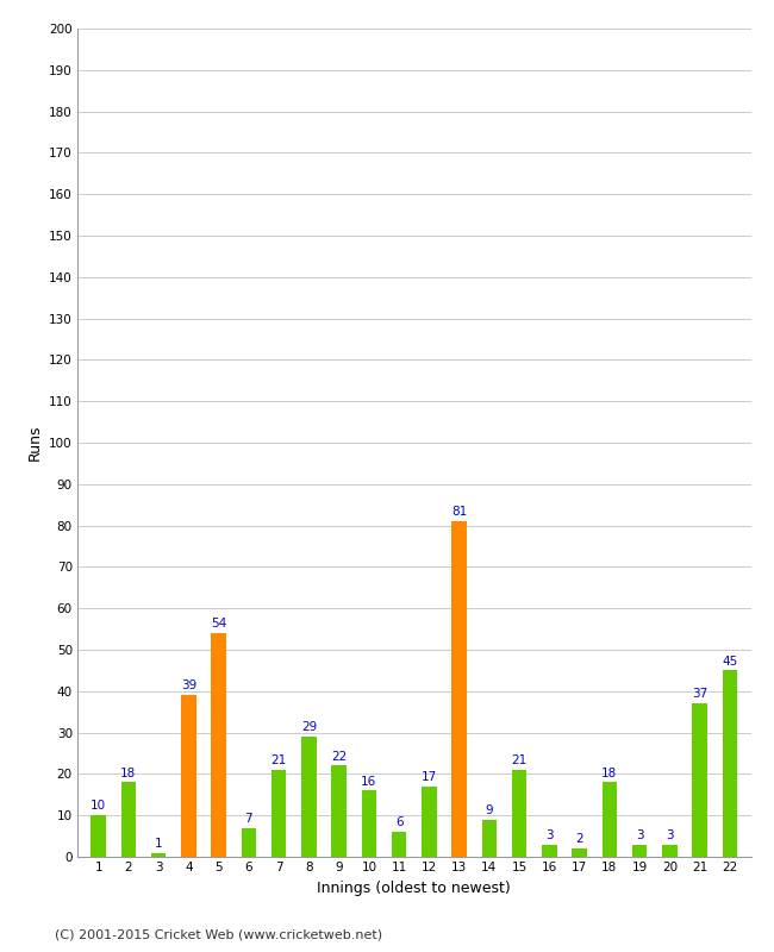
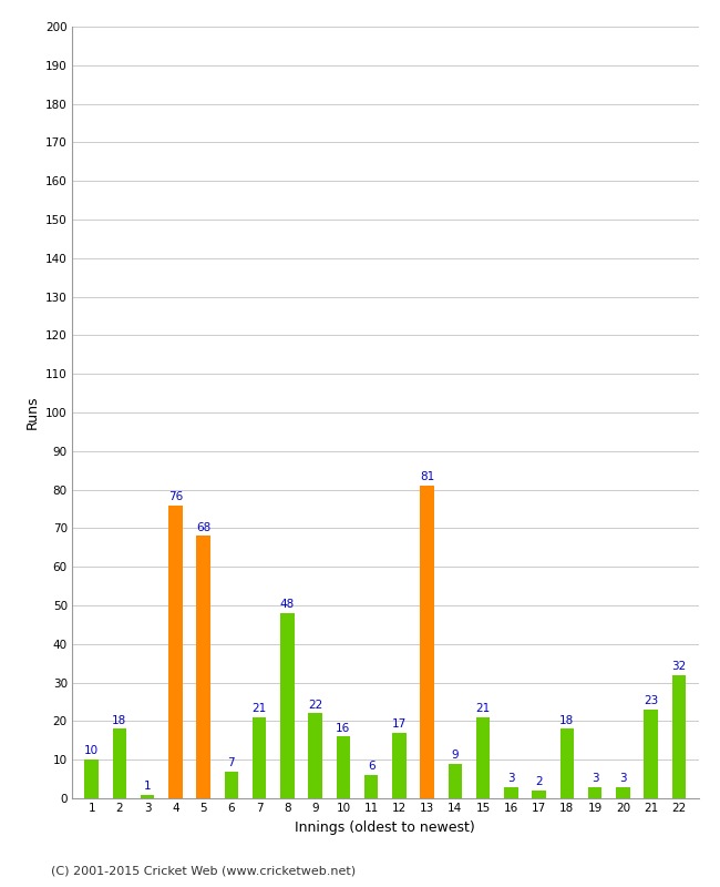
4: 39 -> 76
5: 54 -> 68
8: 29 -> 48
21: 37 -> 23
22: 45 -> 32
